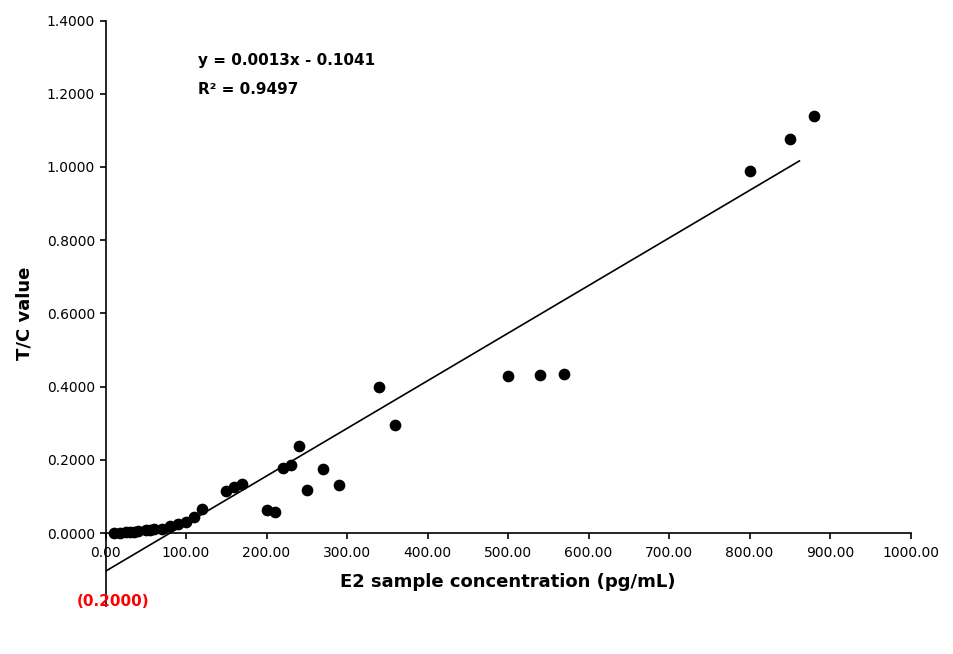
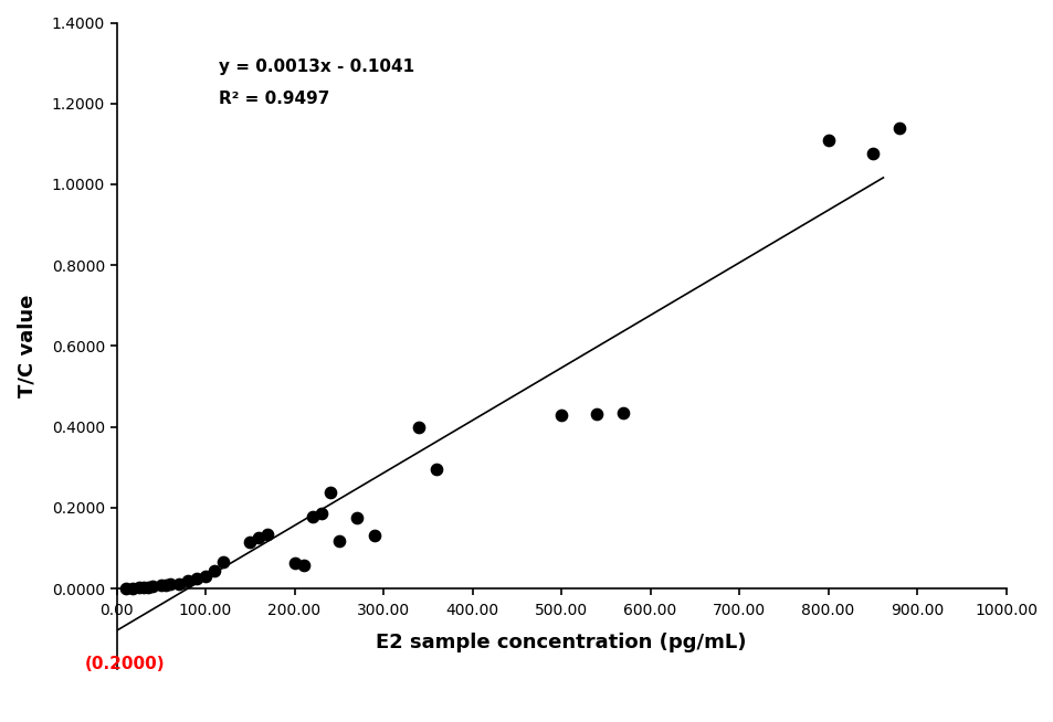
800.00: 0.990 -> 1.110
